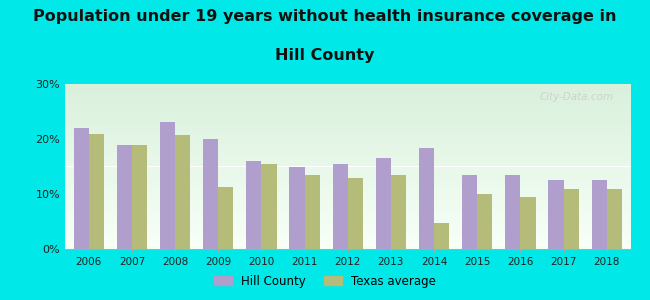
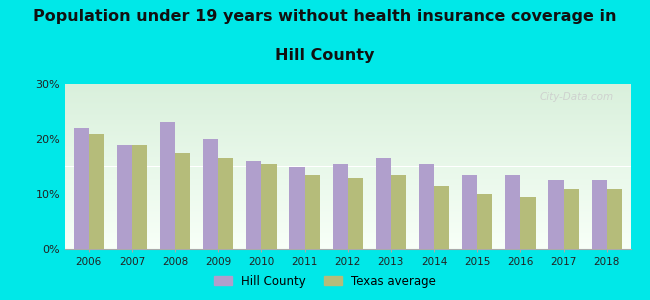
Texas average/2008: 20.8% -> 17.5%
Texas average/2009: 11.2% -> 16.5%
Hill County/2014: 18.4% -> 15.5%
Texas average/2014: 4.8% -> 11.5%
